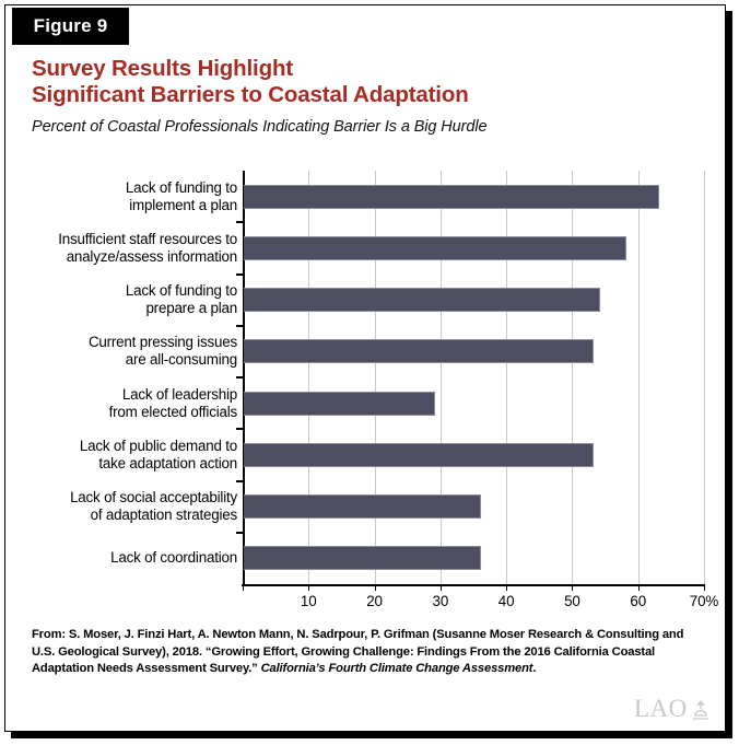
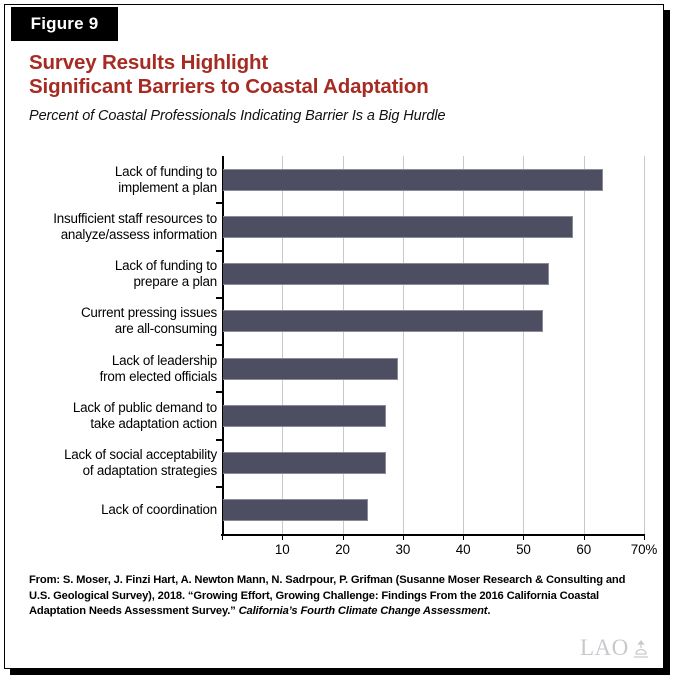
Lack of public demand to take adaptation action: 53% -> 27%
Lack of social acceptability of adaptation strategies: 36% -> 27%
Lack of coordination: 36% -> 24%
